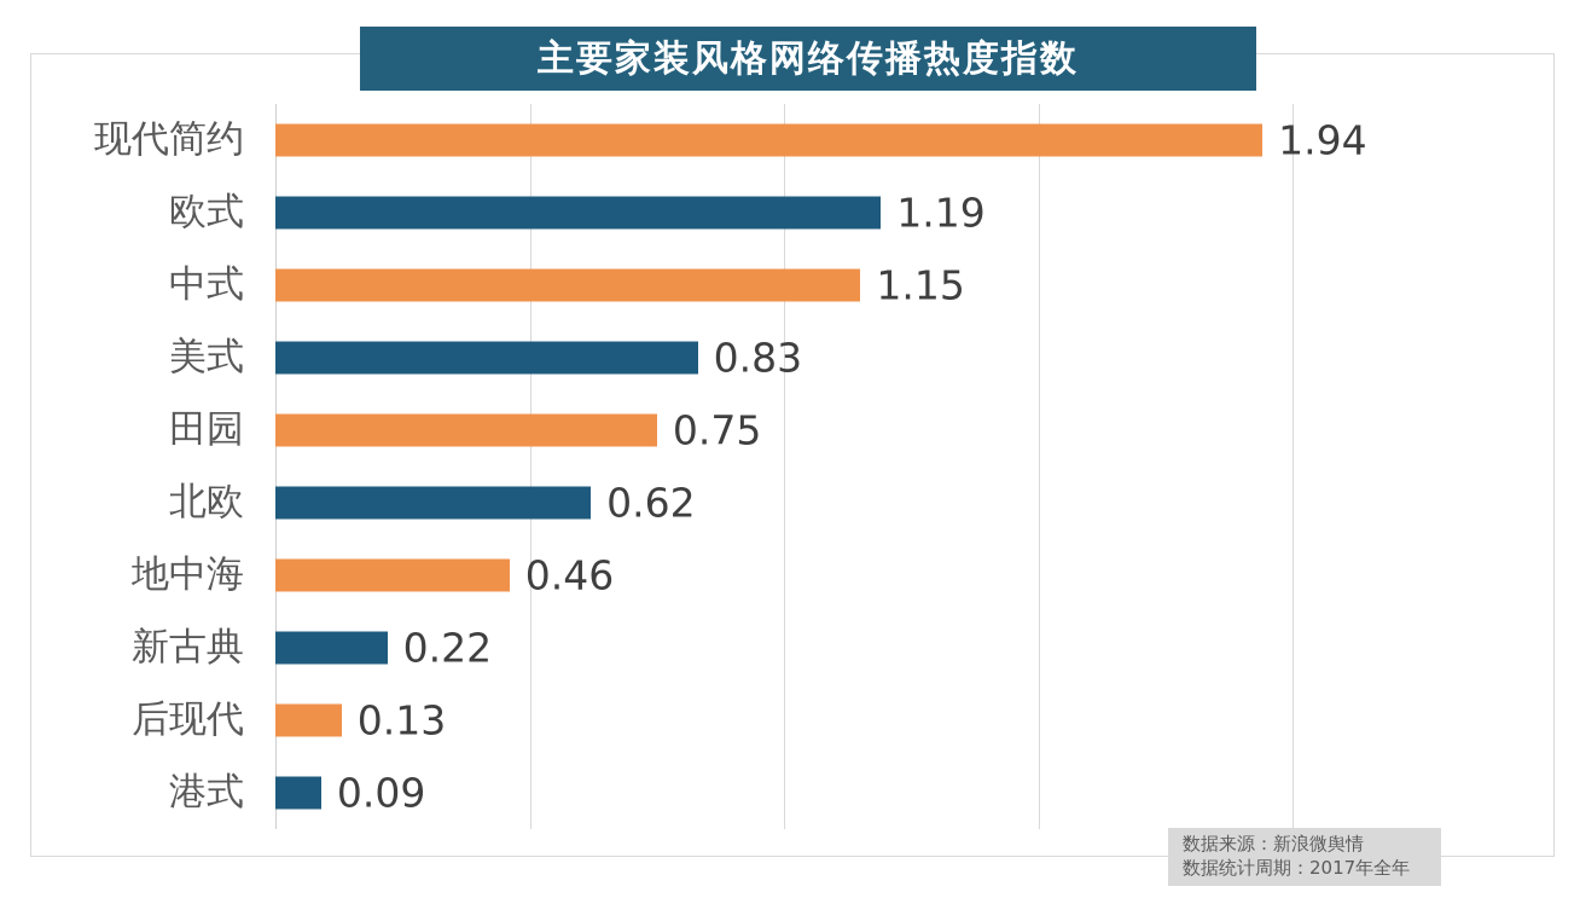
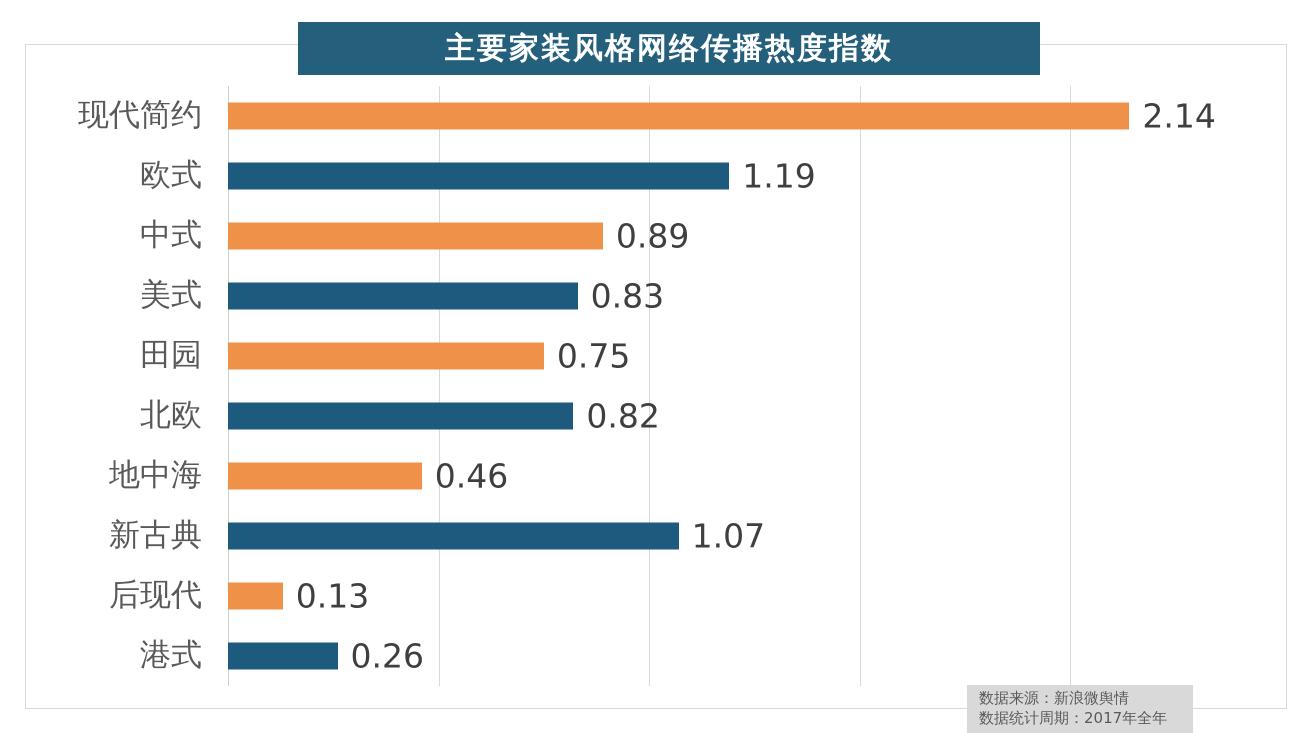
现代简约: 1.94 -> 2.14
中式: 1.15 -> 0.89
北欧: 0.62 -> 0.82
新古典: 0.22 -> 1.07
港式: 0.09 -> 0.26
